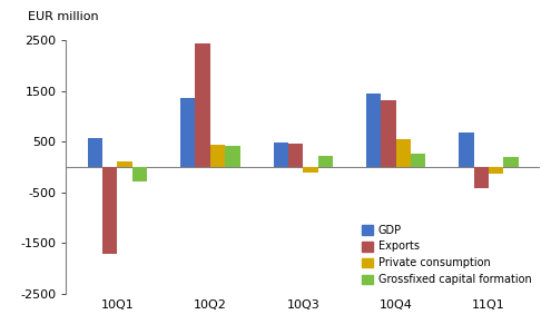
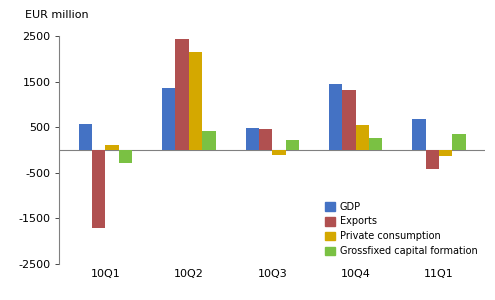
Private consumption/10Q2: 430 -> 2150
Grossfixed capital formation/11Q1: 200 -> 350
